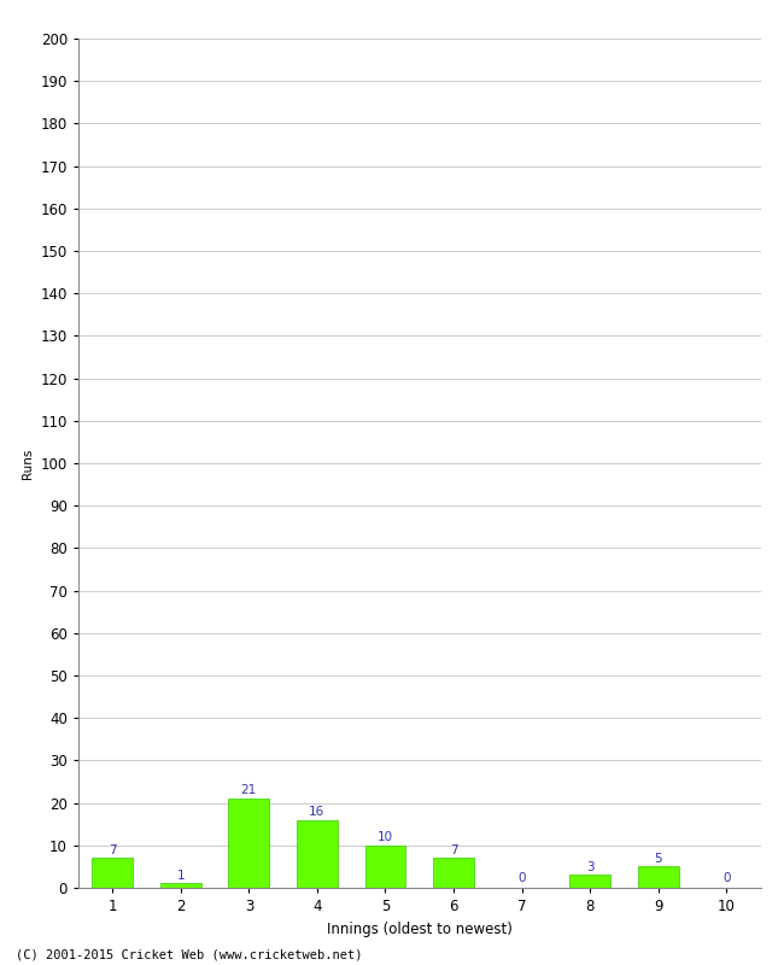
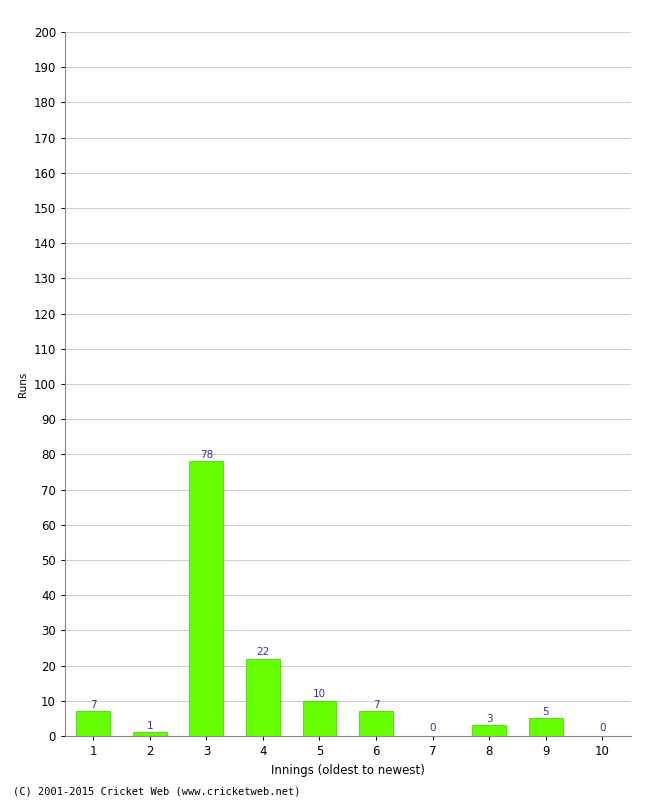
3: 21 -> 78
4: 16 -> 22
